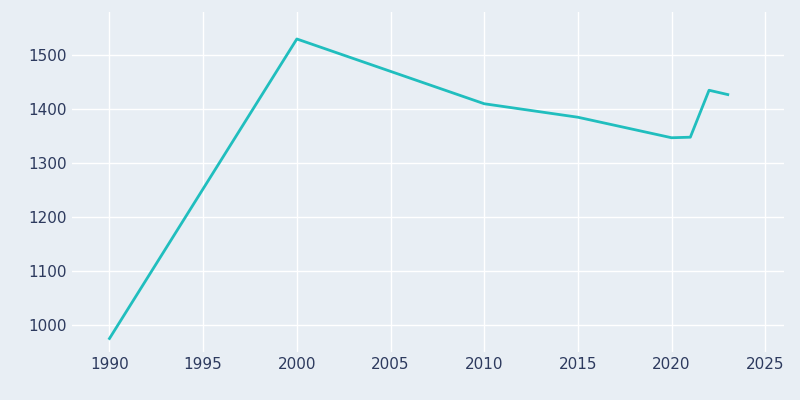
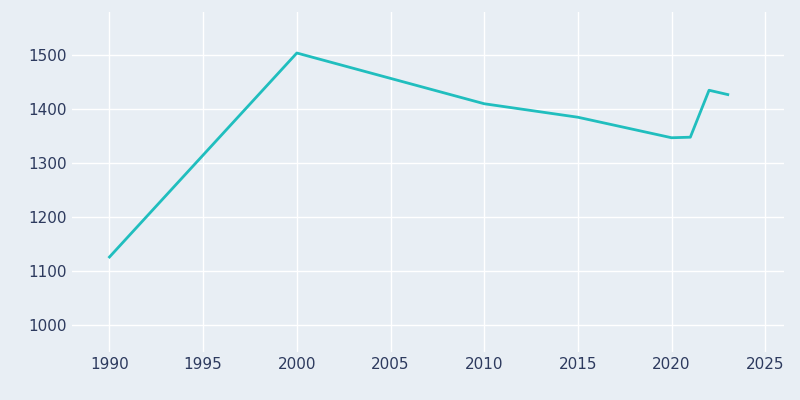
1990: 975 -> 1126
2000: 1530 -> 1504
